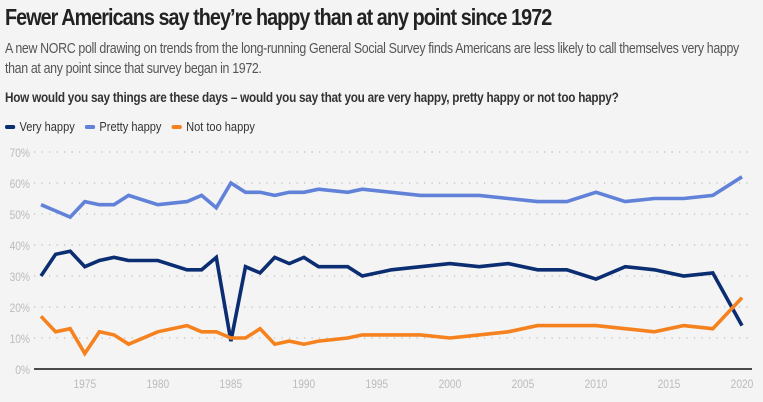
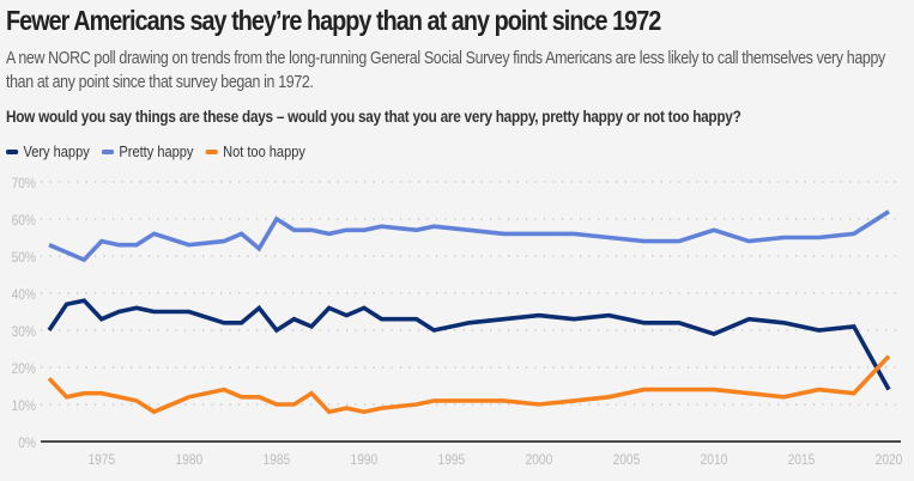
Not too happy/1975: 5% -> 13%
Very happy/1985: 9% -> 30%
